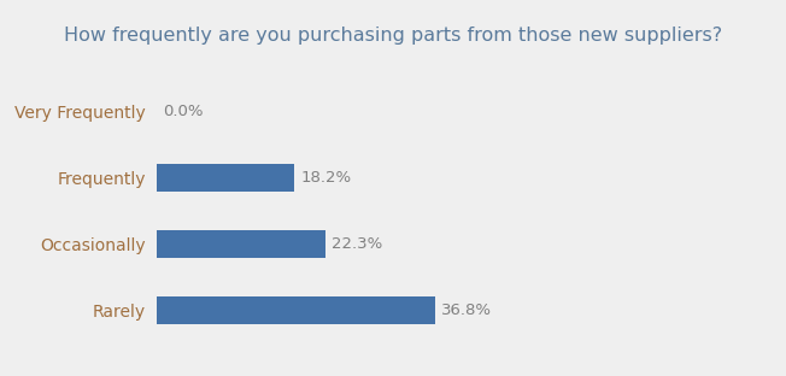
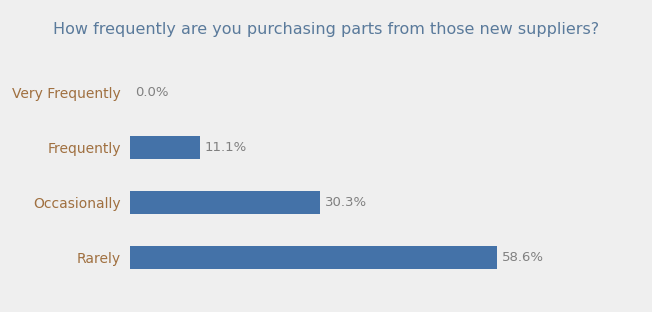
Frequently: 18.2% -> 11.1%
Occasionally: 22.3% -> 30.3%
Rarely: 36.8% -> 58.6%
